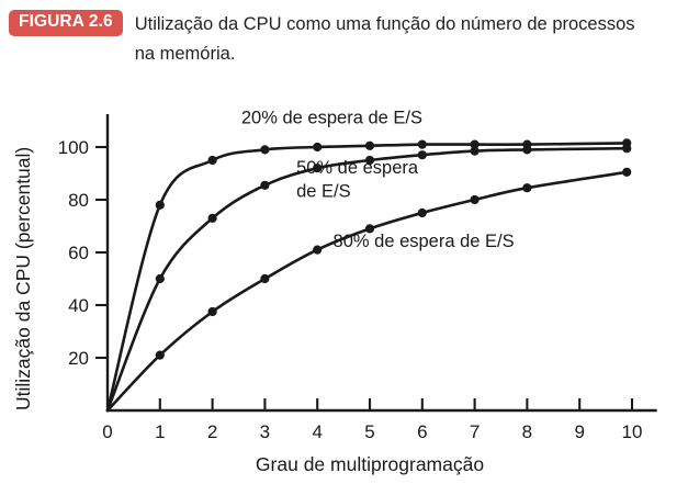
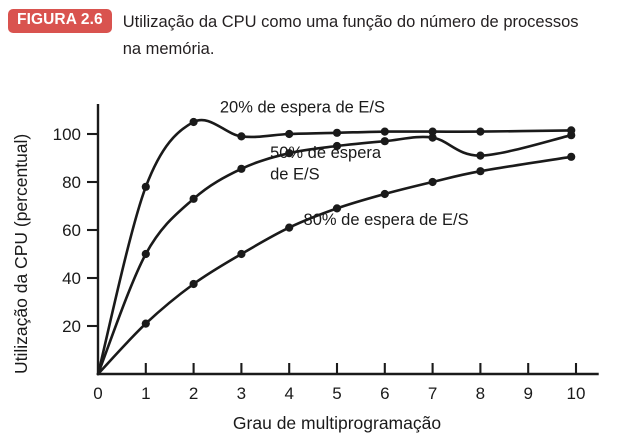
20% de espera de E/S/2: 95 -> 105
50% de espera de E/S/8: 99 -> 91
